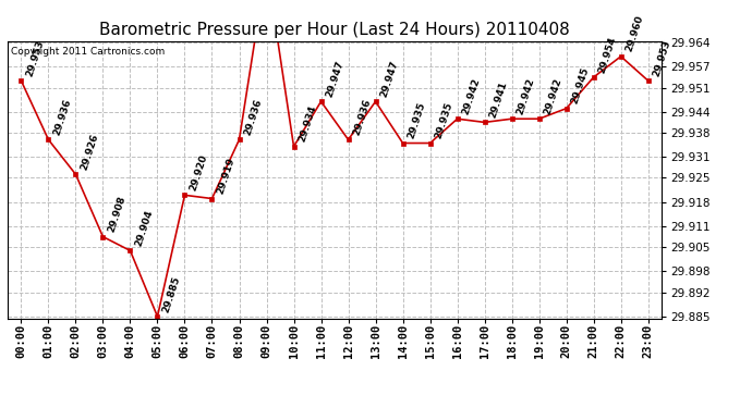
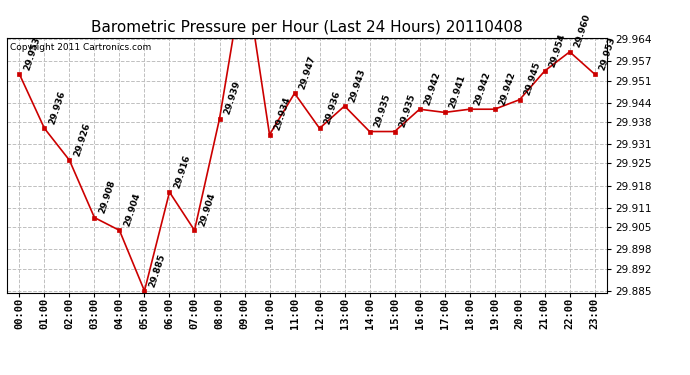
06:00: 29.920 -> 29.916
07:00: 29.919 -> 29.904
08:00: 29.936 -> 29.939
13:00: 29.947 -> 29.943
